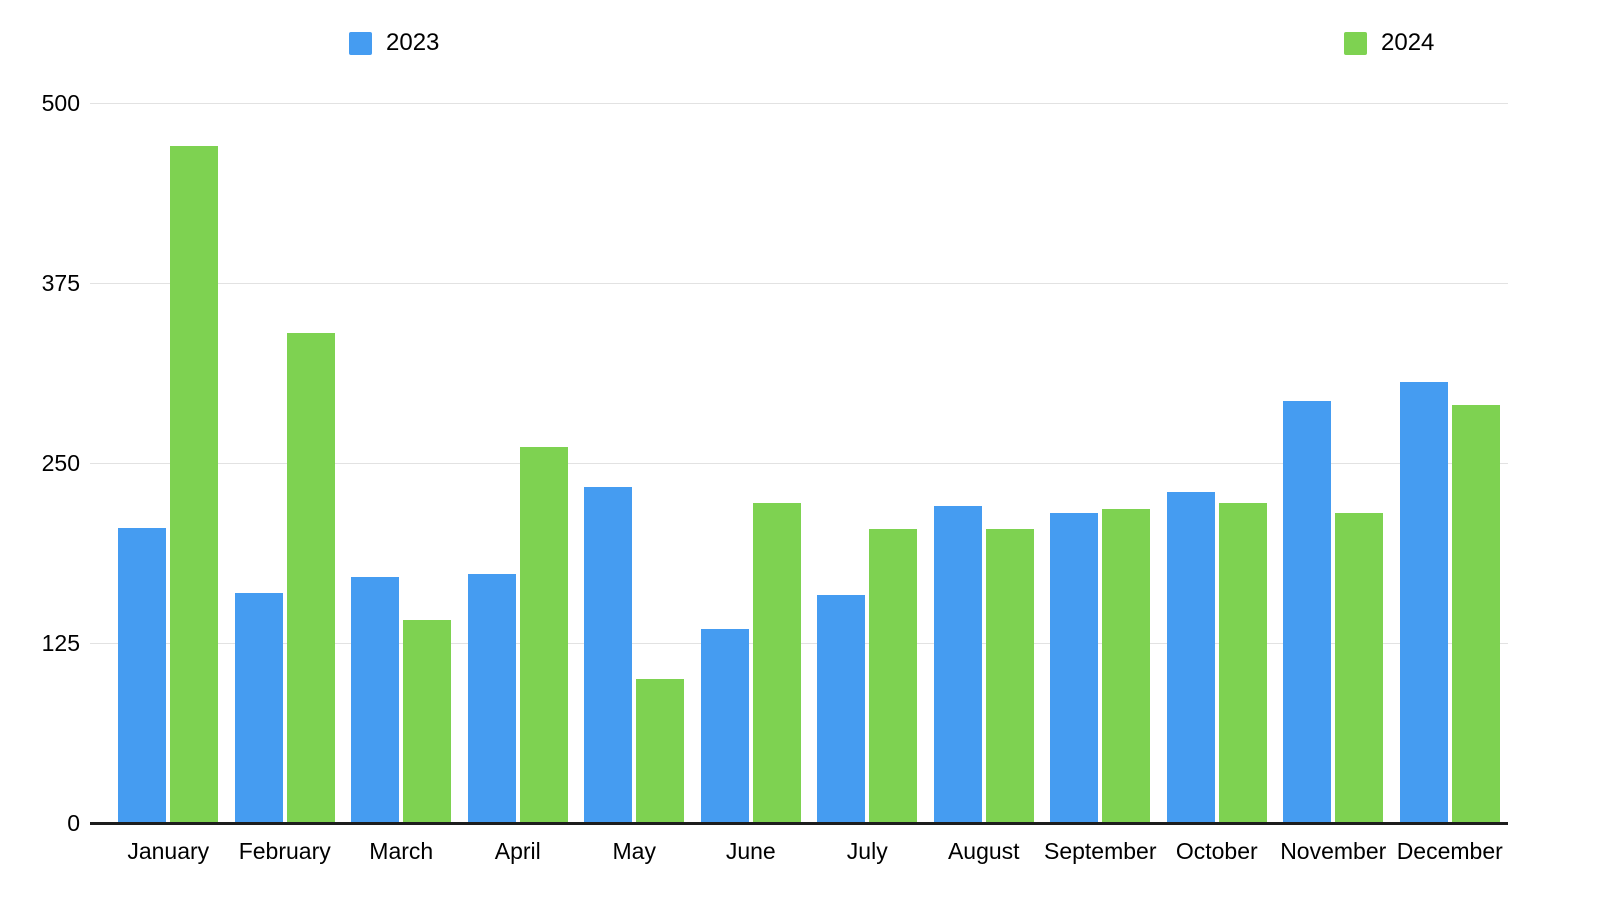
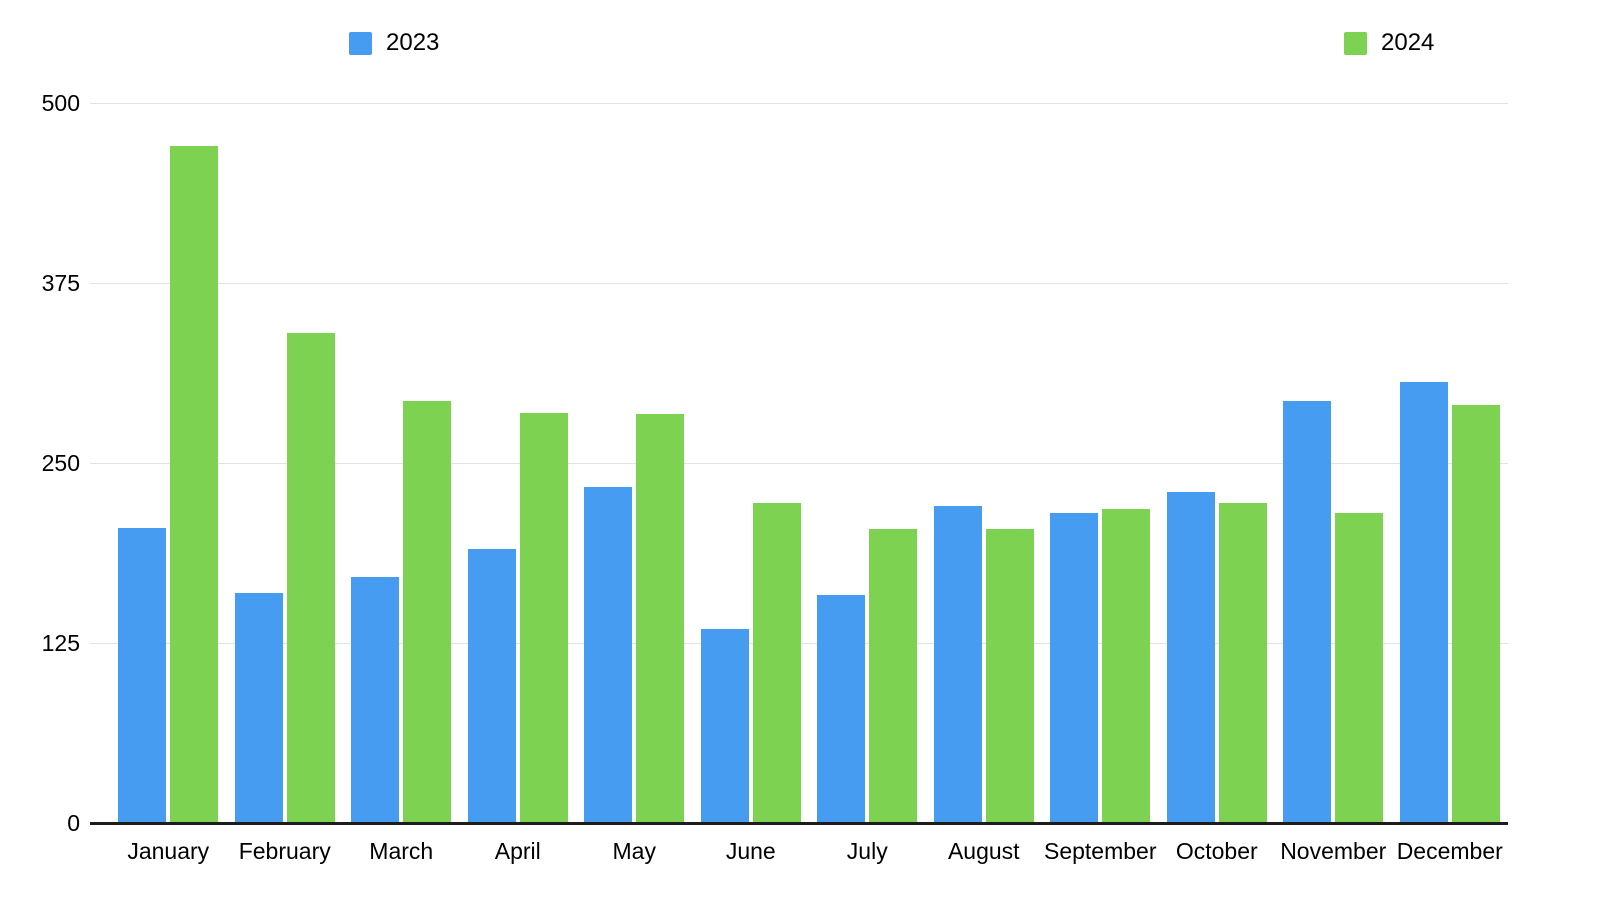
2024/March: 141 -> 293
2023/April: 173 -> 190
2024/April: 261 -> 285
2024/May: 100 -> 284
